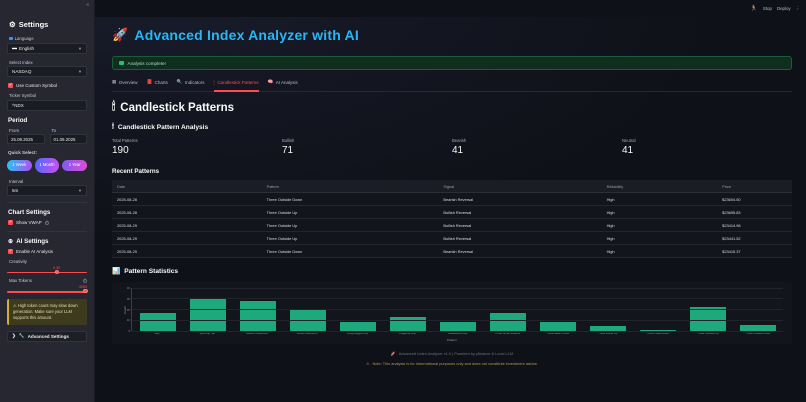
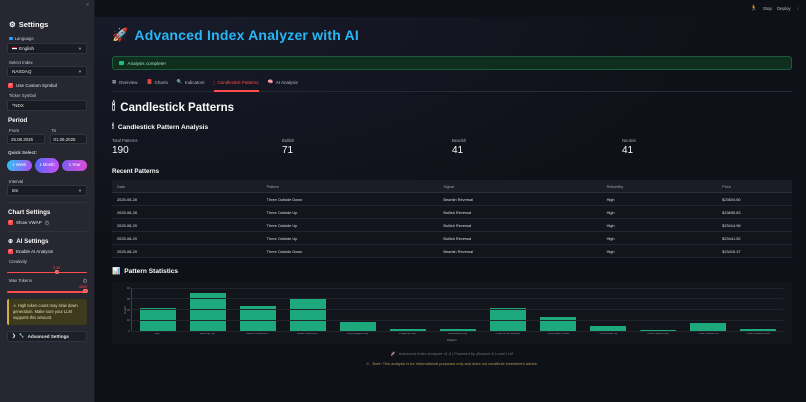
Doji: 17 -> 21
Spinning Top: 31 -> 35
Bearish Marubozu: 28 -> 23
Bullish Marubozu: 20 -> 31
Dragonfly Doji: 13 -> 2
Gravestone Doji: 8 -> 2
Three White Soldiers: 17 -> 21
Three Black Crows: 8 -> 13
Three Outside Up: 22 -> 7
Three Outside Down: 6 -> 2
